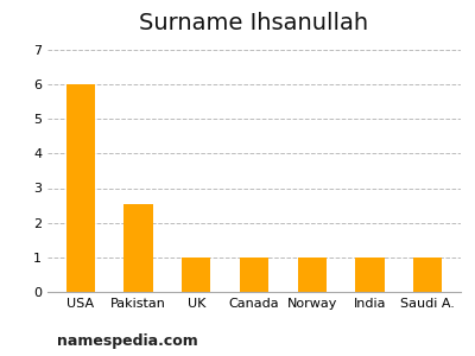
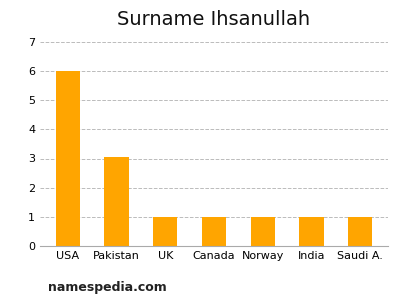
Pakistan: 2.55 -> 3.05
